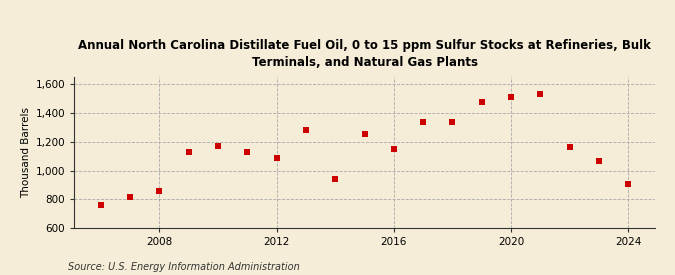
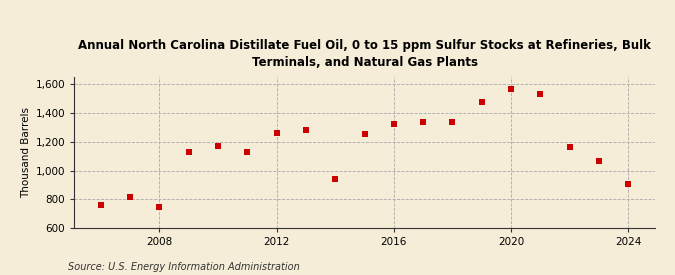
2008: 860 -> 750
2012: 1,090 -> 1,260
2016: 1,150 -> 1,320
2020: 1,510 -> 1,560
